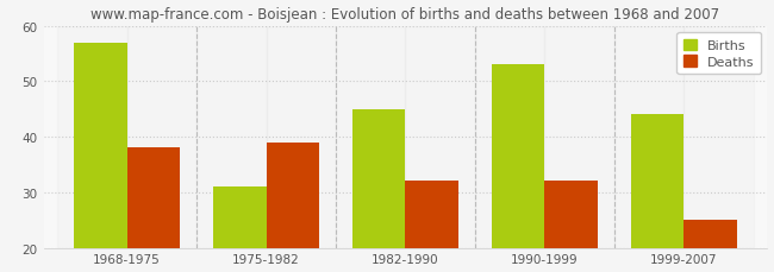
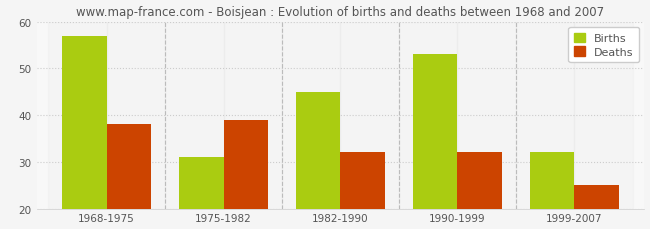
Births/1999-2007: 44 -> 32
